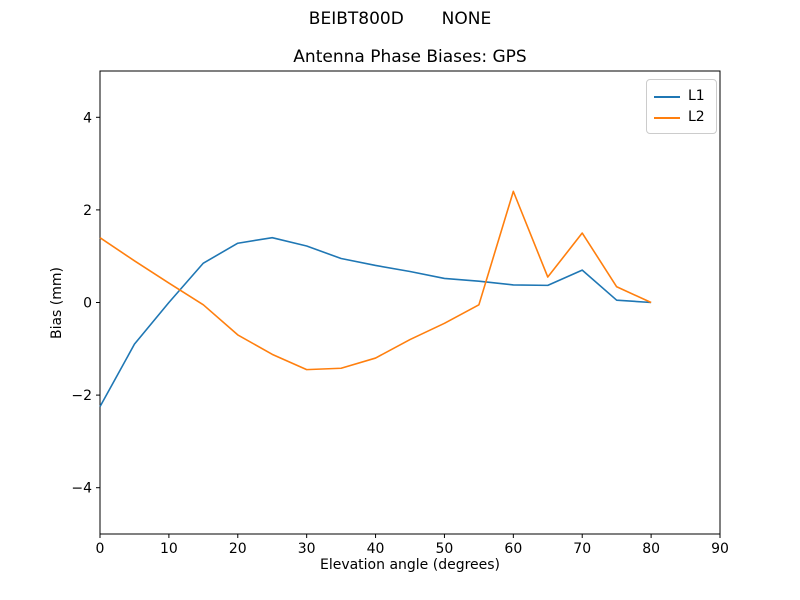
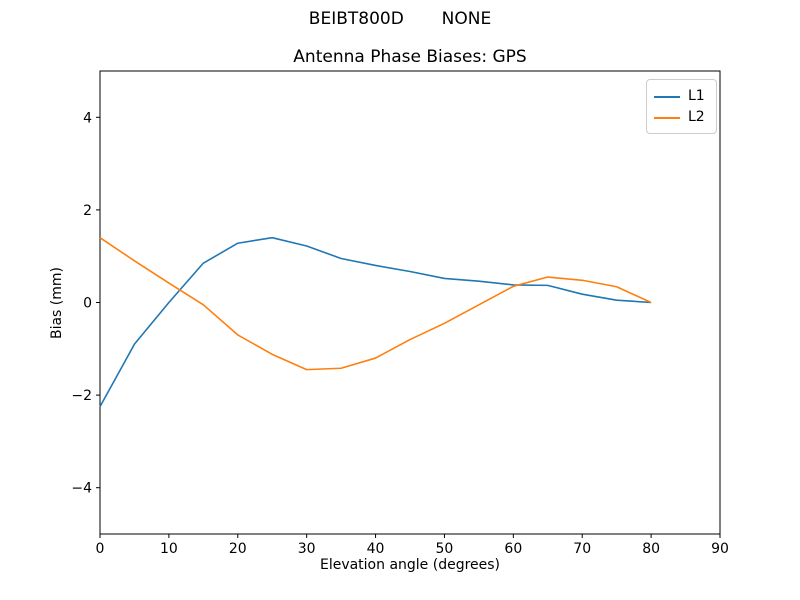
L2/60: 2.4 -> 0.3
L1/70: 0.7 -> 0.2
L2/70: 1.5 -> 0.5
